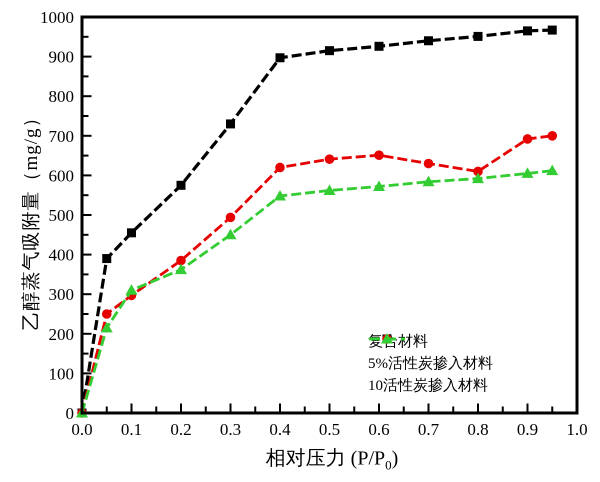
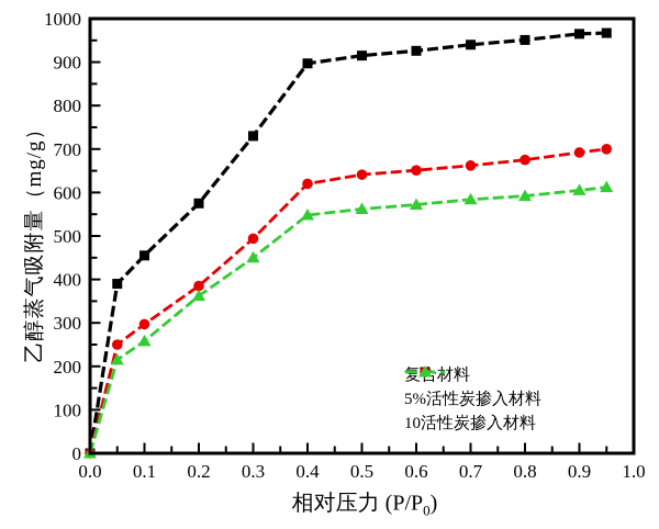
10活性炭掺入材料/0.1: 310 -> 260
5%活性炭掺入材料/0.7: 630 -> 660
5%活性炭掺入材料/0.8: 610 -> 680
